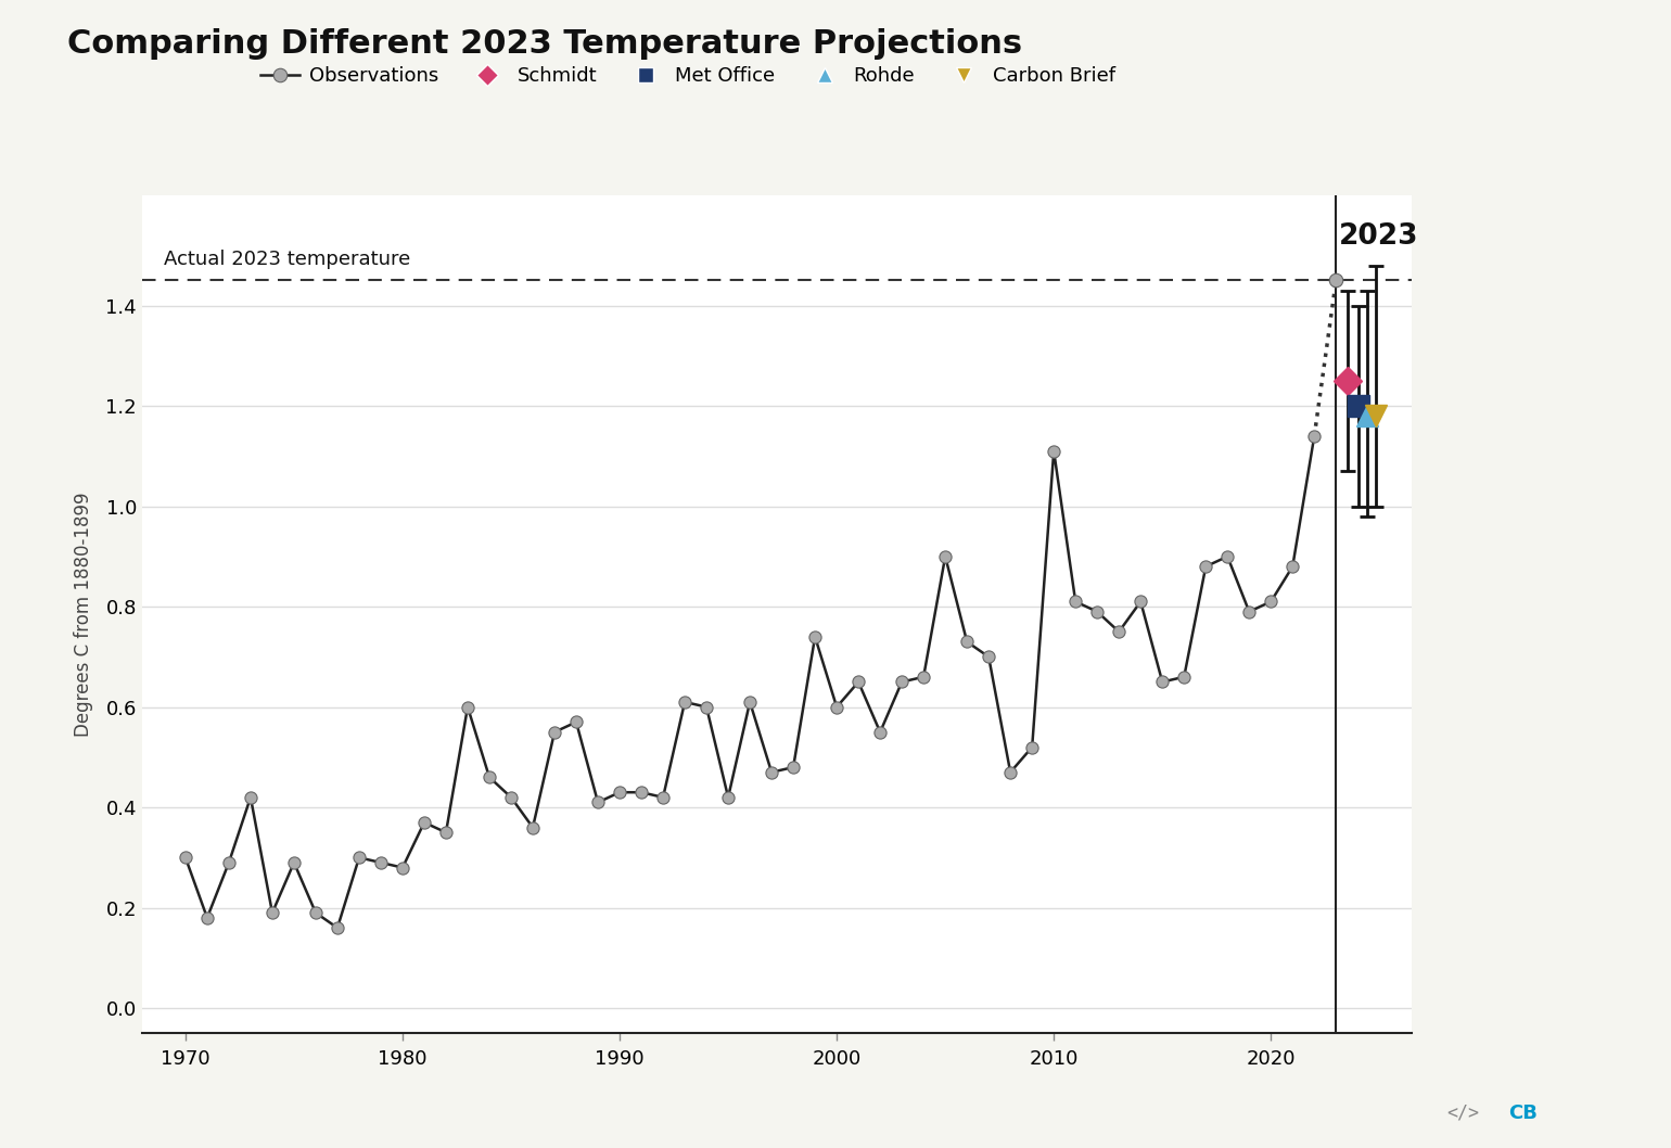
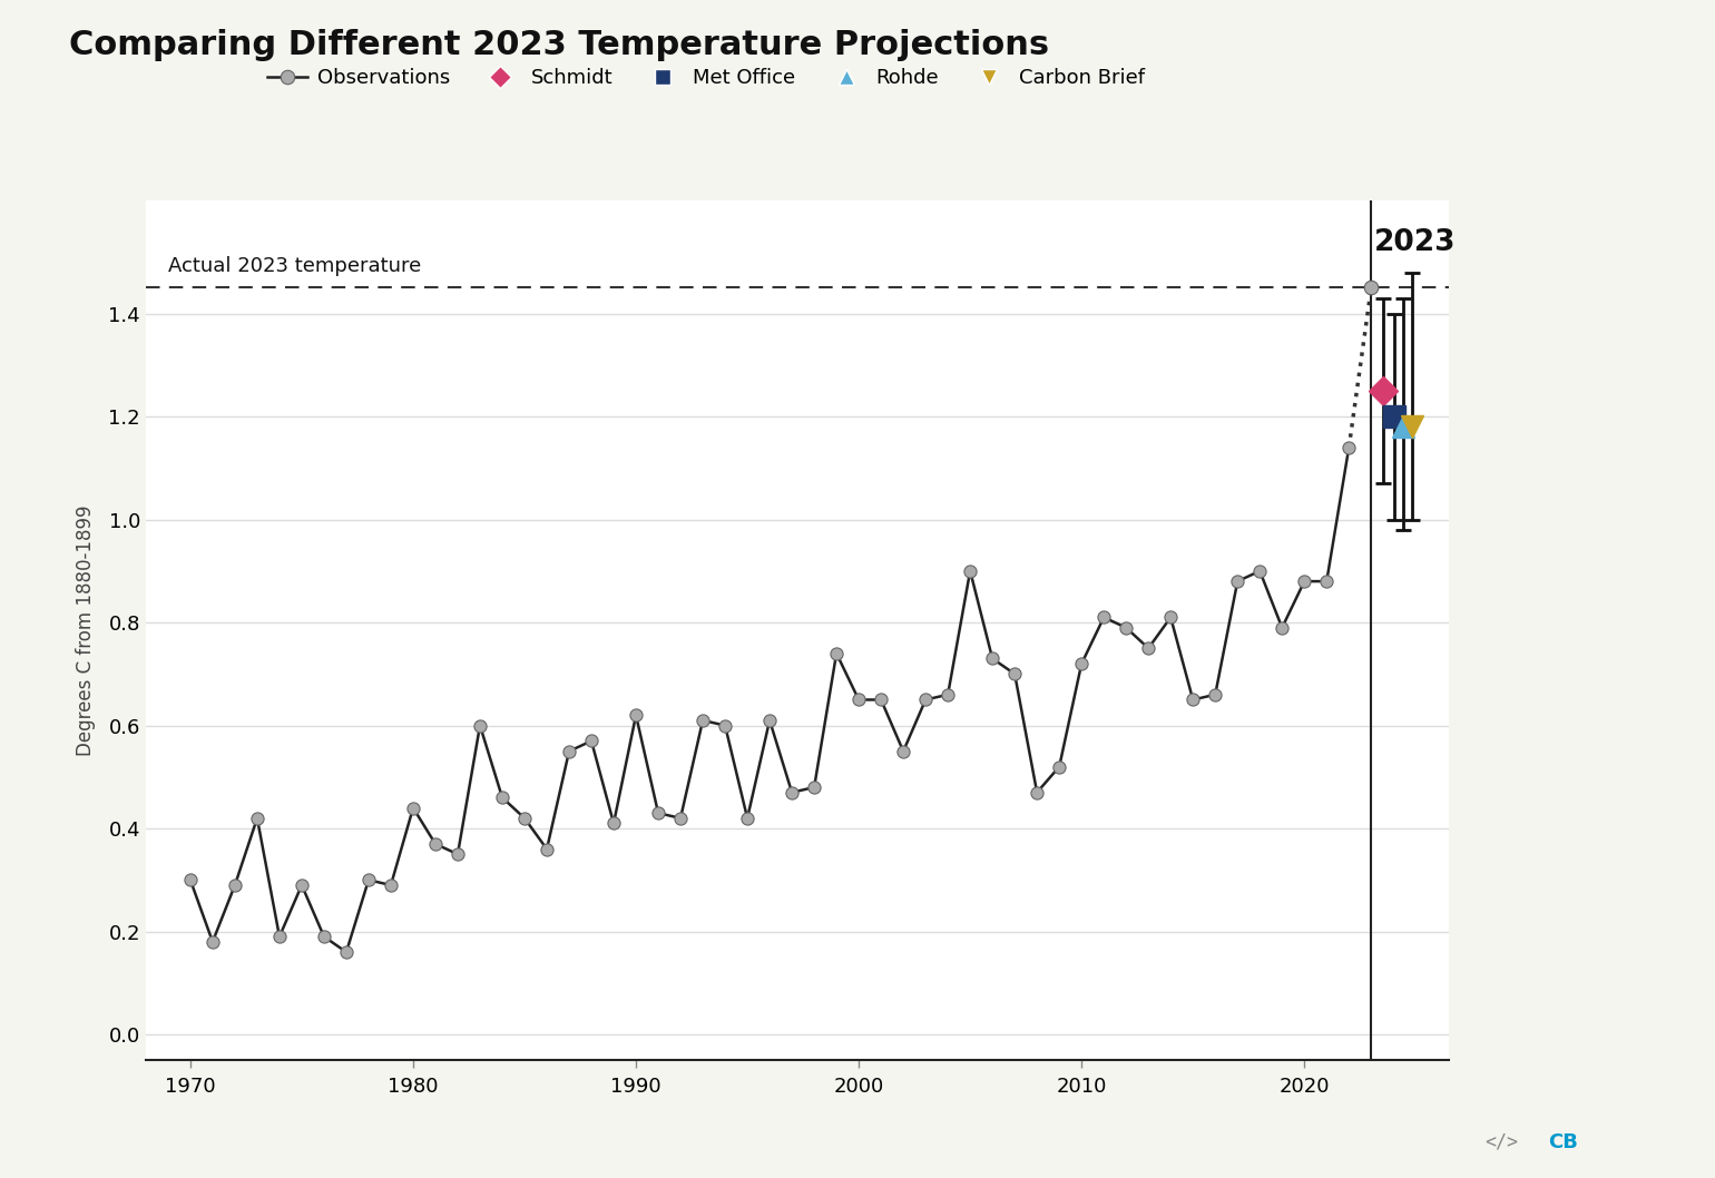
1980: 0.28 -> 0.44
1990: 0.43 -> 0.62
2000: 0.60 -> 0.65
2010: 1.11 -> 0.72
2020: 0.81 -> 0.88
